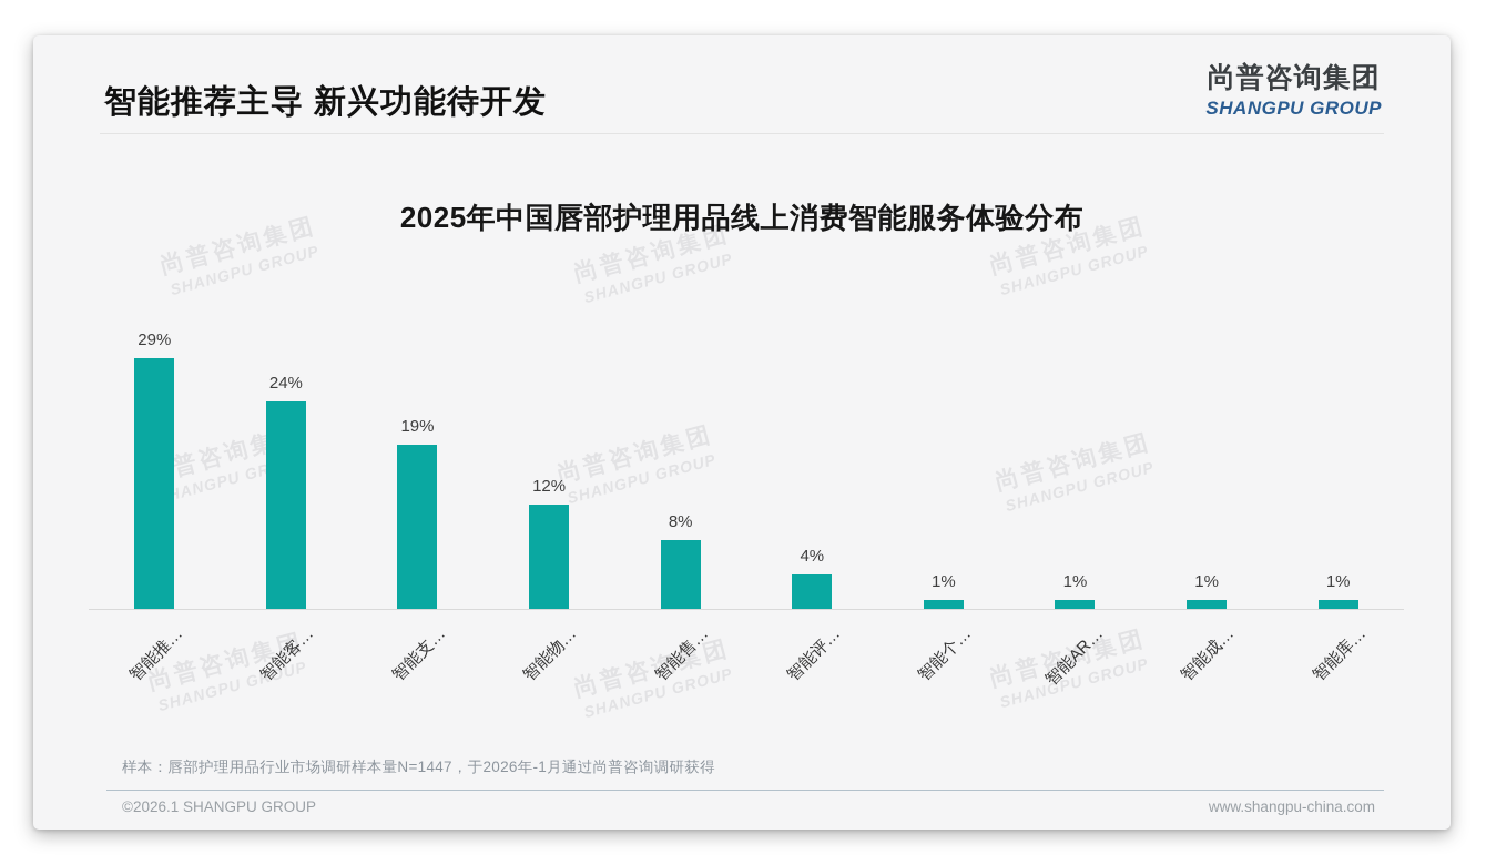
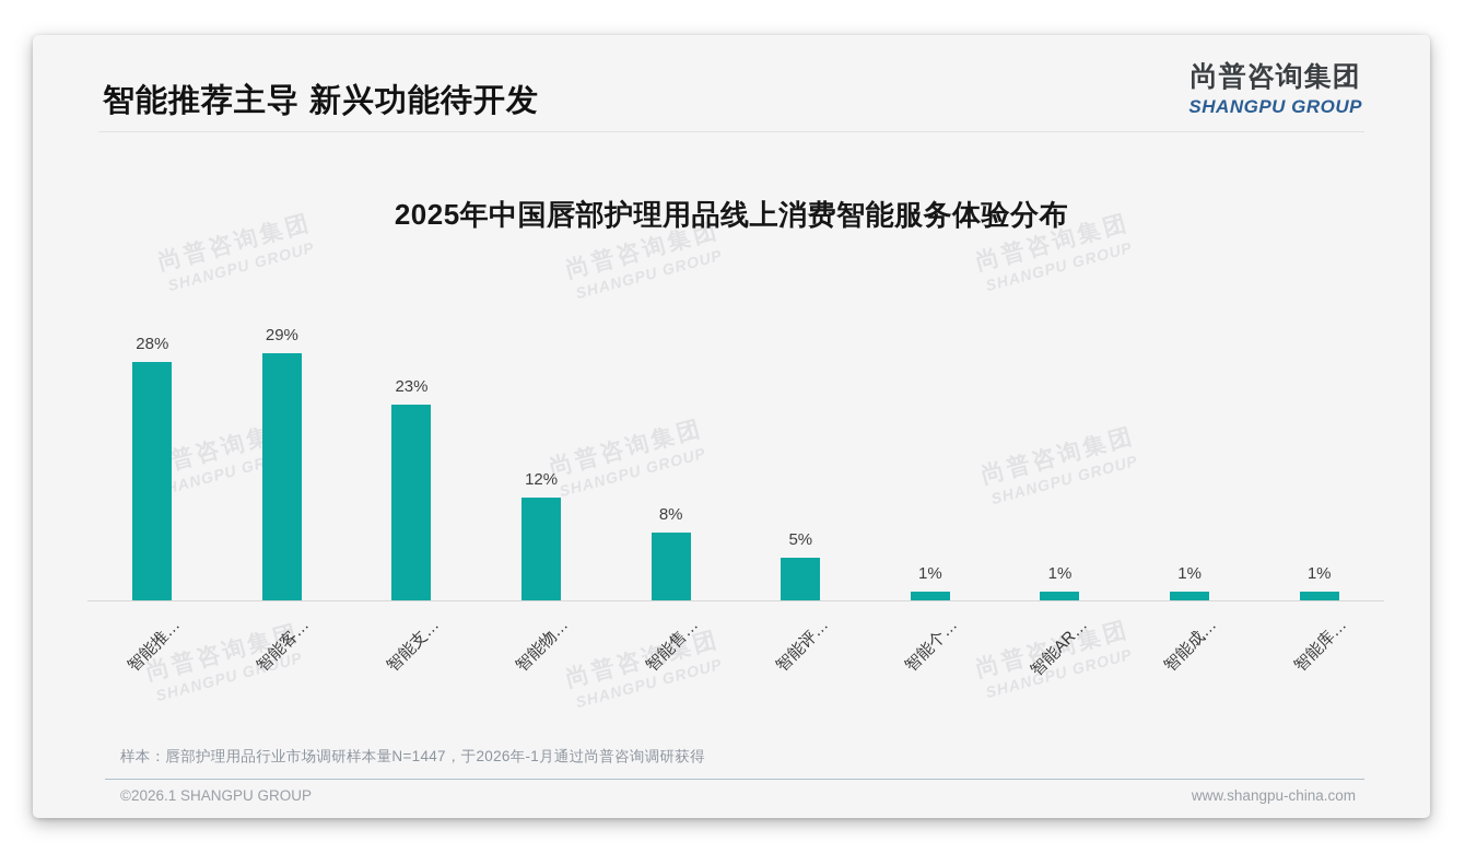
智能推…: 29% -> 28%
智能客…: 24% -> 29%
智能支…: 19% -> 23%
智能评…: 4% -> 5%
